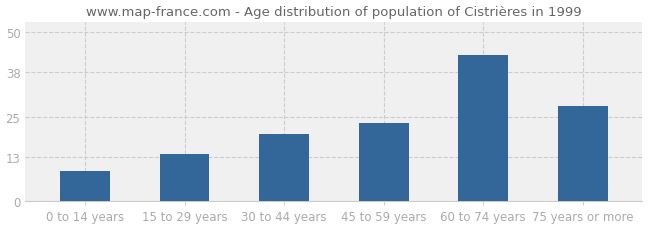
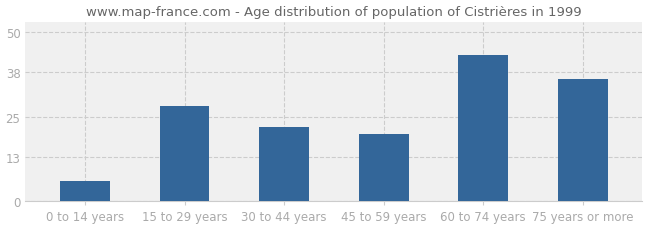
0 to 14 years: 9 -> 6
15 to 29 years: 14 -> 28
30 to 44 years: 20 -> 22
45 to 59 years: 23 -> 20
75 years or more: 28 -> 36
